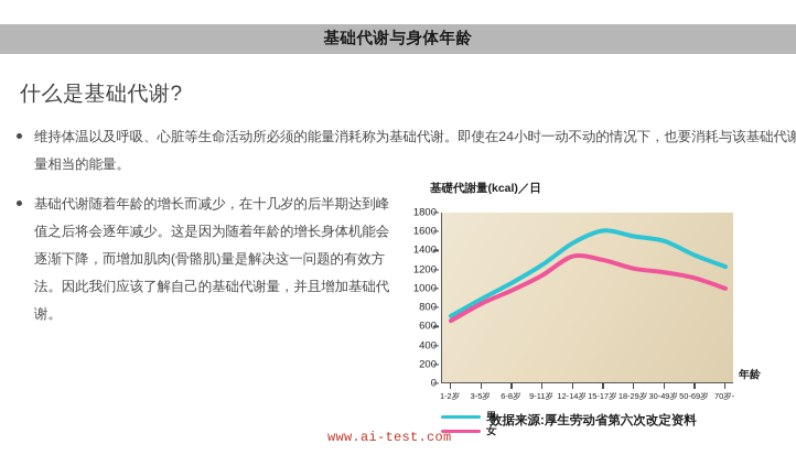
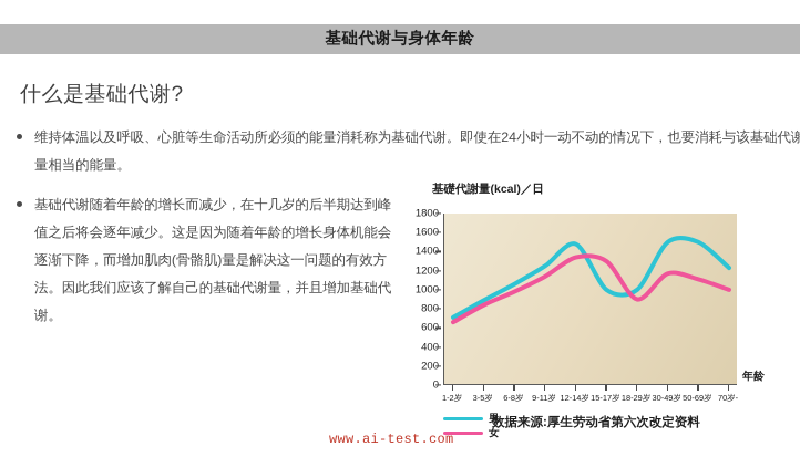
男/15-17岁: 1600 -> 1000
男/18-29岁: 1600 -> 1000
女/18-29岁: 1200 -> 900
男/50-69岁: 1400 -> 1500
